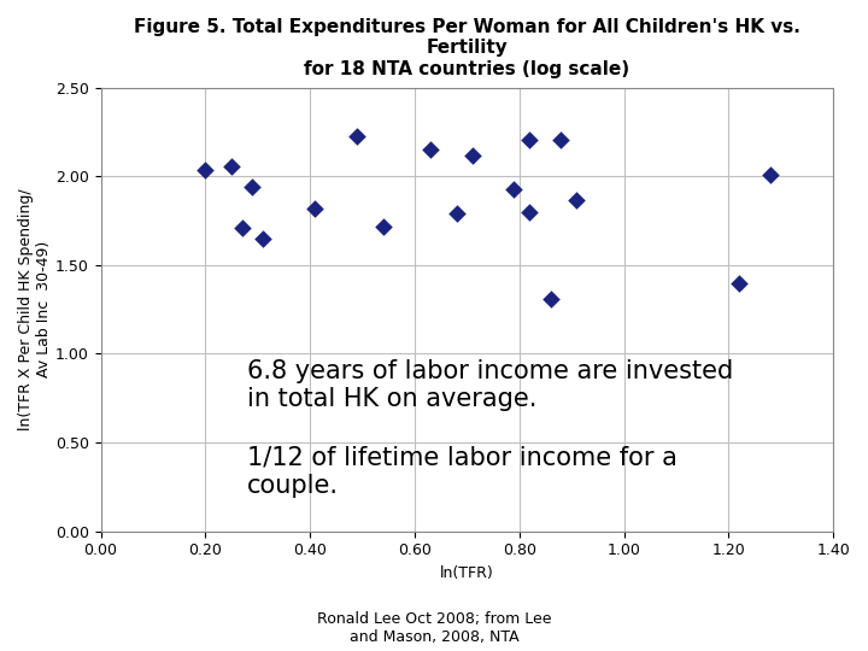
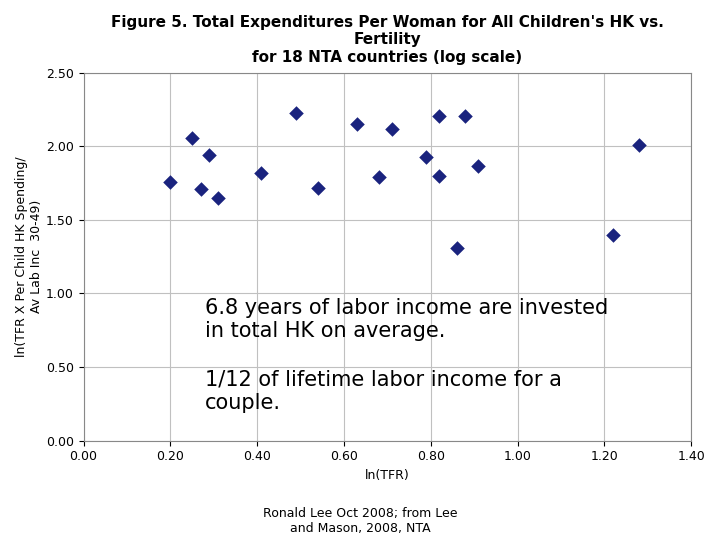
0.20: 2.04 -> 1.76
